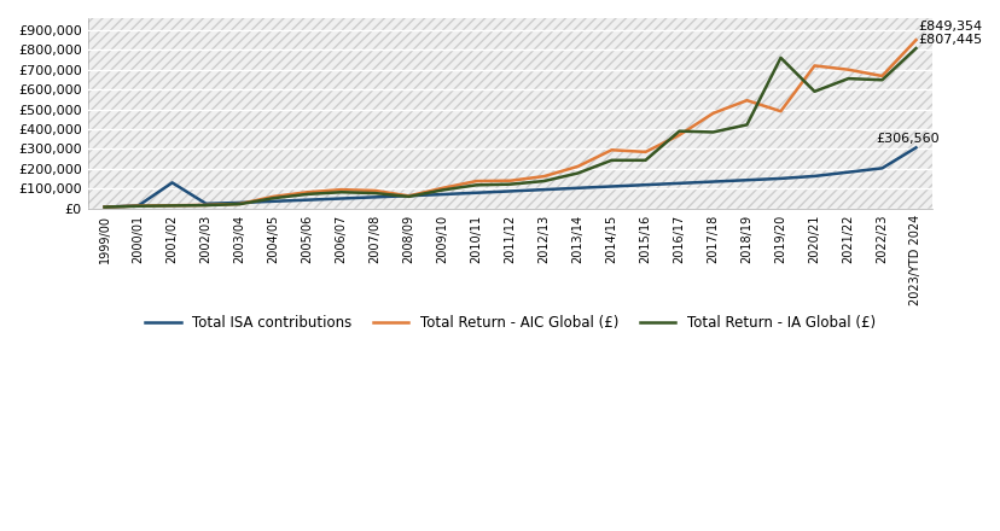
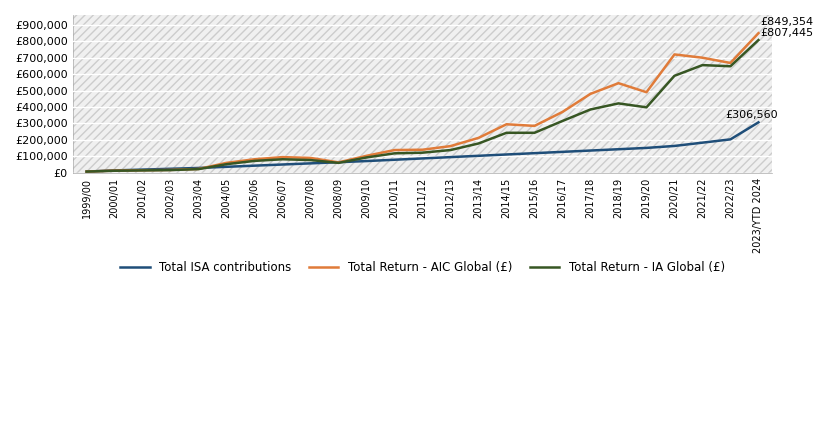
Total ISA contributions/2001/02: £130,000 -> £20,000
Total Return - IA Global (£)/2016/17: £390,000 -> £320,000
Total Return - IA Global (£)/2019/20: £760,000 -> £400,000
